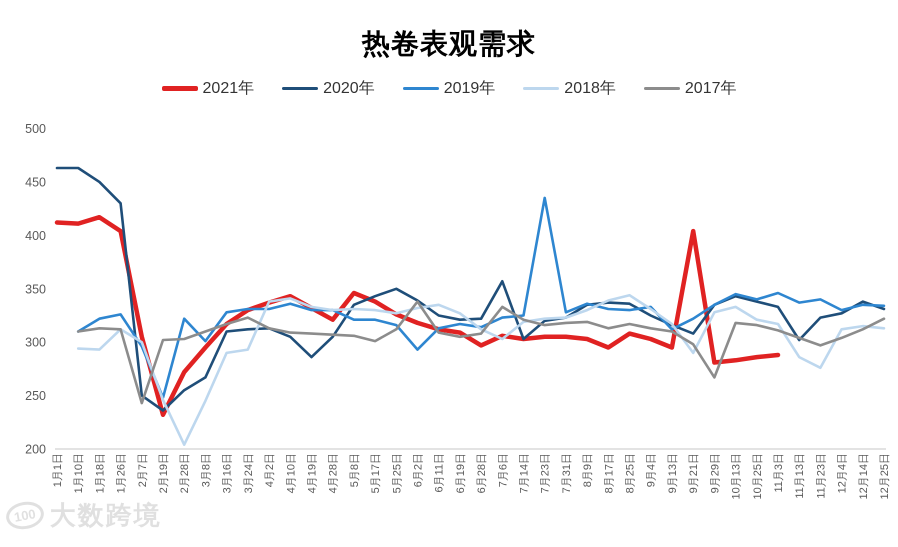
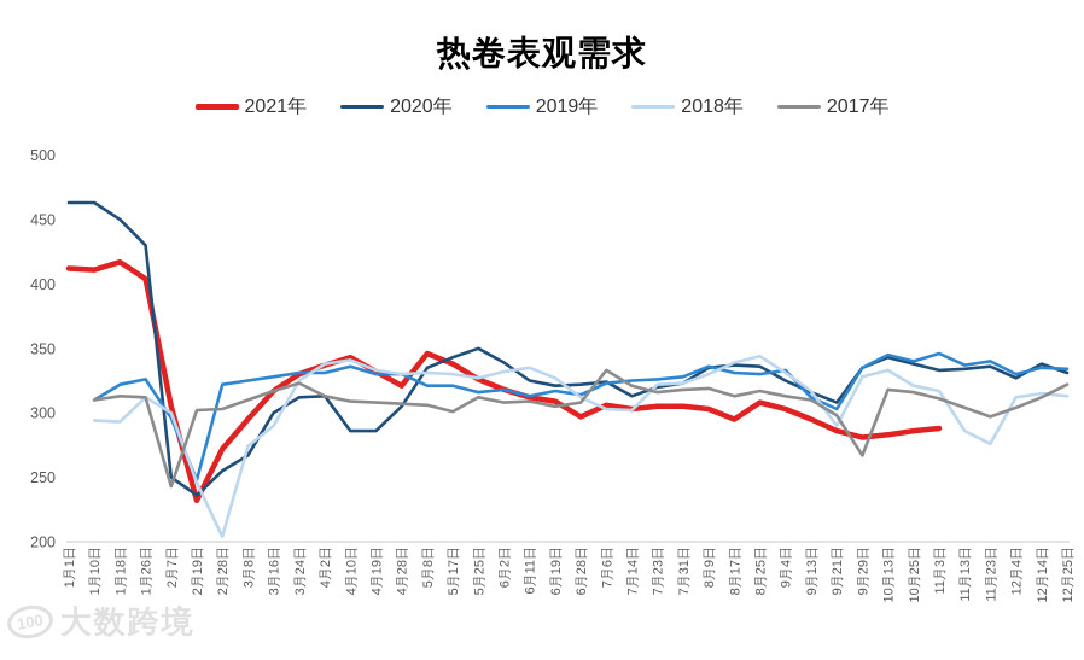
2019年/3月8日: 301 -> 325
2018年/3月8日: 245 -> 274
2020年/3月16日: 310 -> 300
2018年/3月24日: 293 -> 325
2020年/4月10日: 305 -> 286
2019年/6月2日: 293 -> 318
2017年/6月2日: 338 -> 308
2020年/7月6日: 357 -> 324
2020年/7月14日: 303 -> 313
2018年/7月14日: 319 -> 302
2019年/7月23日: 435 -> 326
2021年/9月21日: 404 -> 286
2019年/9月21日: 322 -> 303
2020年/11月13日: 302 -> 334
2020年/11月23日: 323 -> 336
